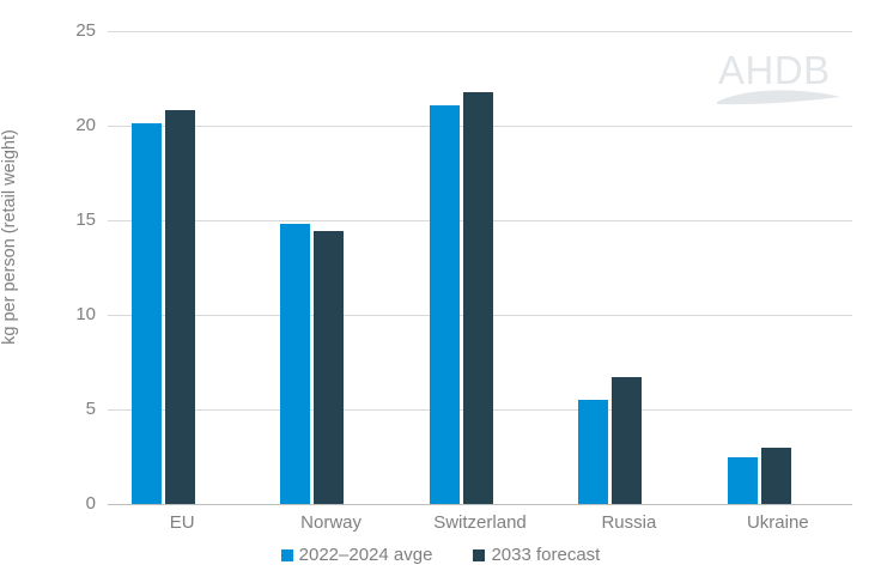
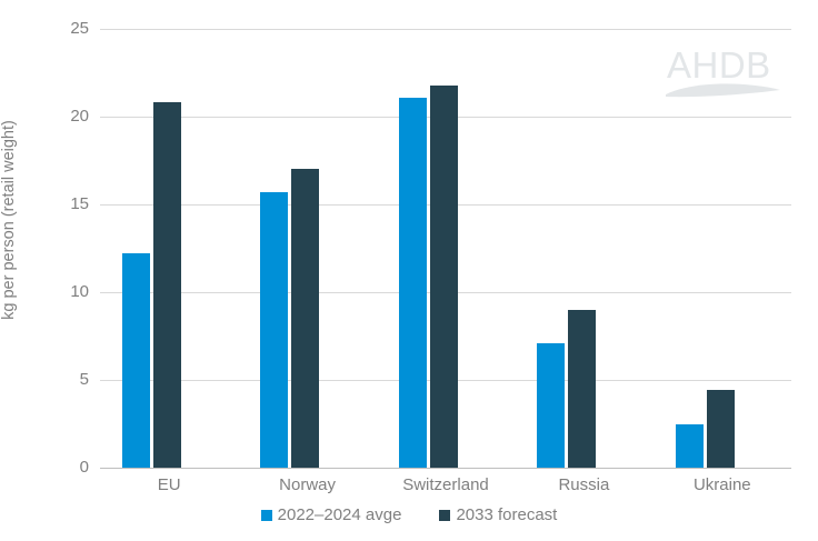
2022–2024 avge/EU: 20.1 -> 12.2
2022–2024 avge/Norway: 14.8 -> 15.7
2033 forecast/Norway: 14.4 -> 17.0
2022–2024 avge/Russia: 5.5 -> 7.1
2033 forecast/Russia: 6.7 -> 9.0
2033 forecast/Ukraine: 3.0 -> 4.4
